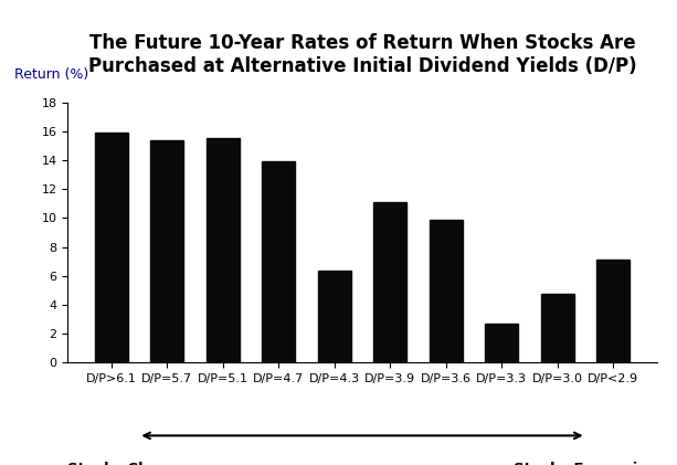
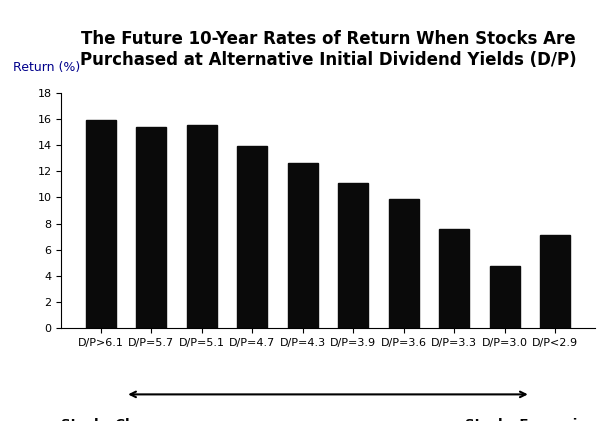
D/P=4.3: 6.4 -> 12.7
D/P=3.3: 2.7 -> 7.6
